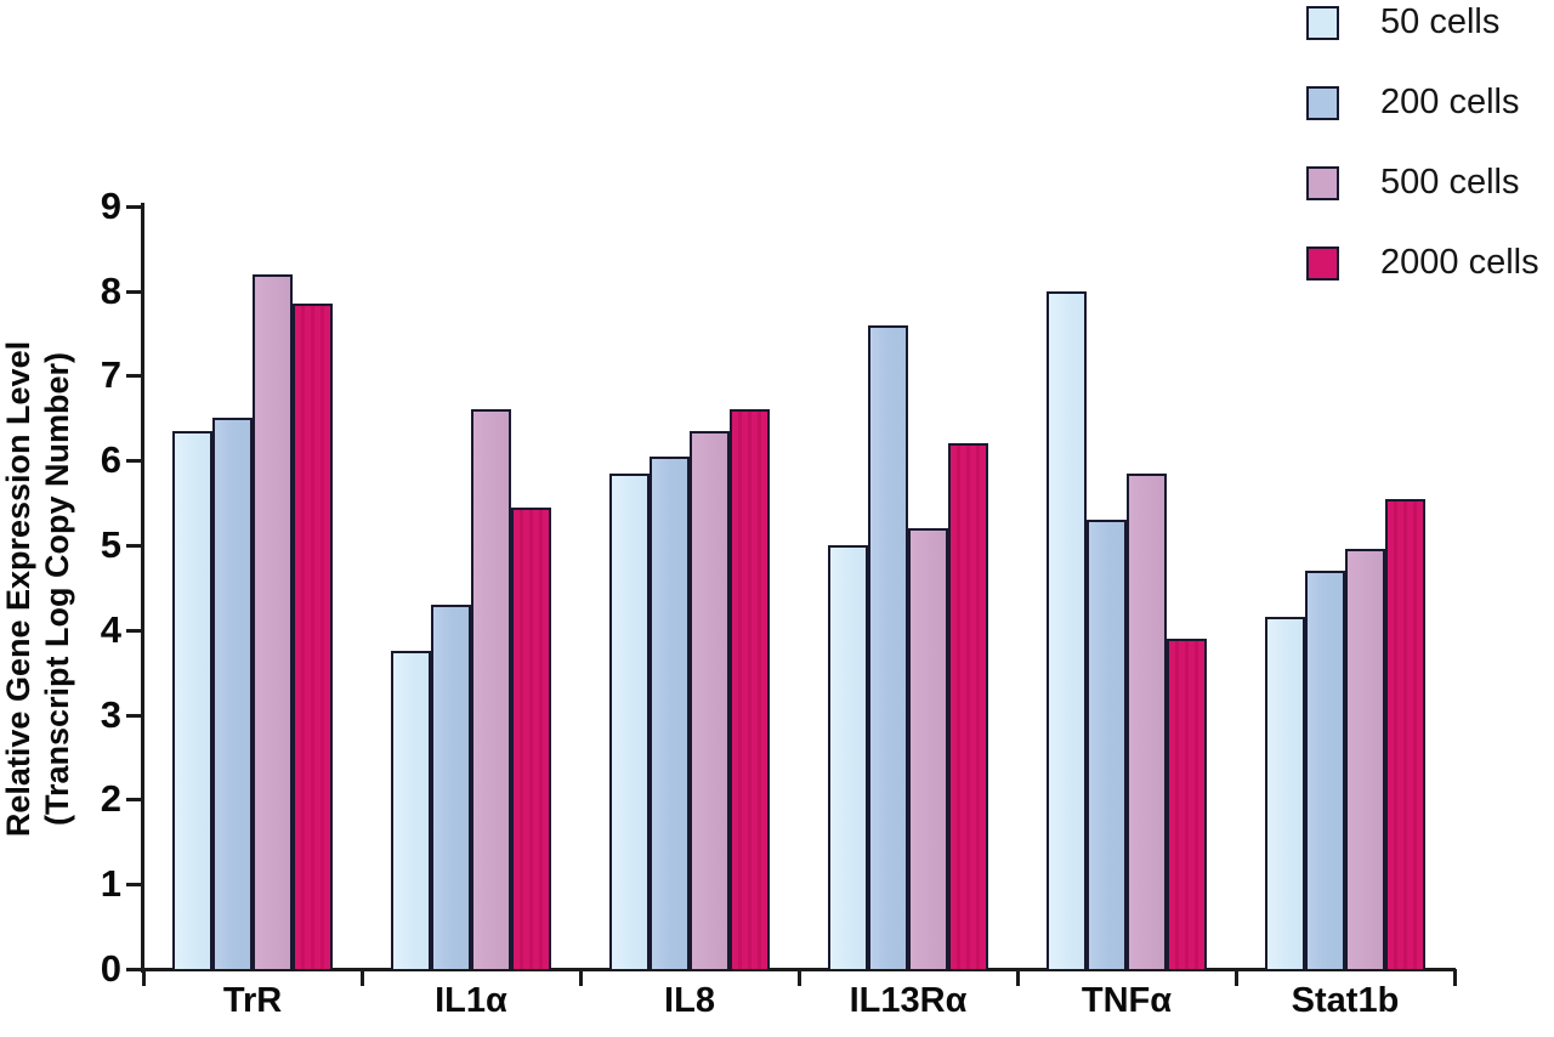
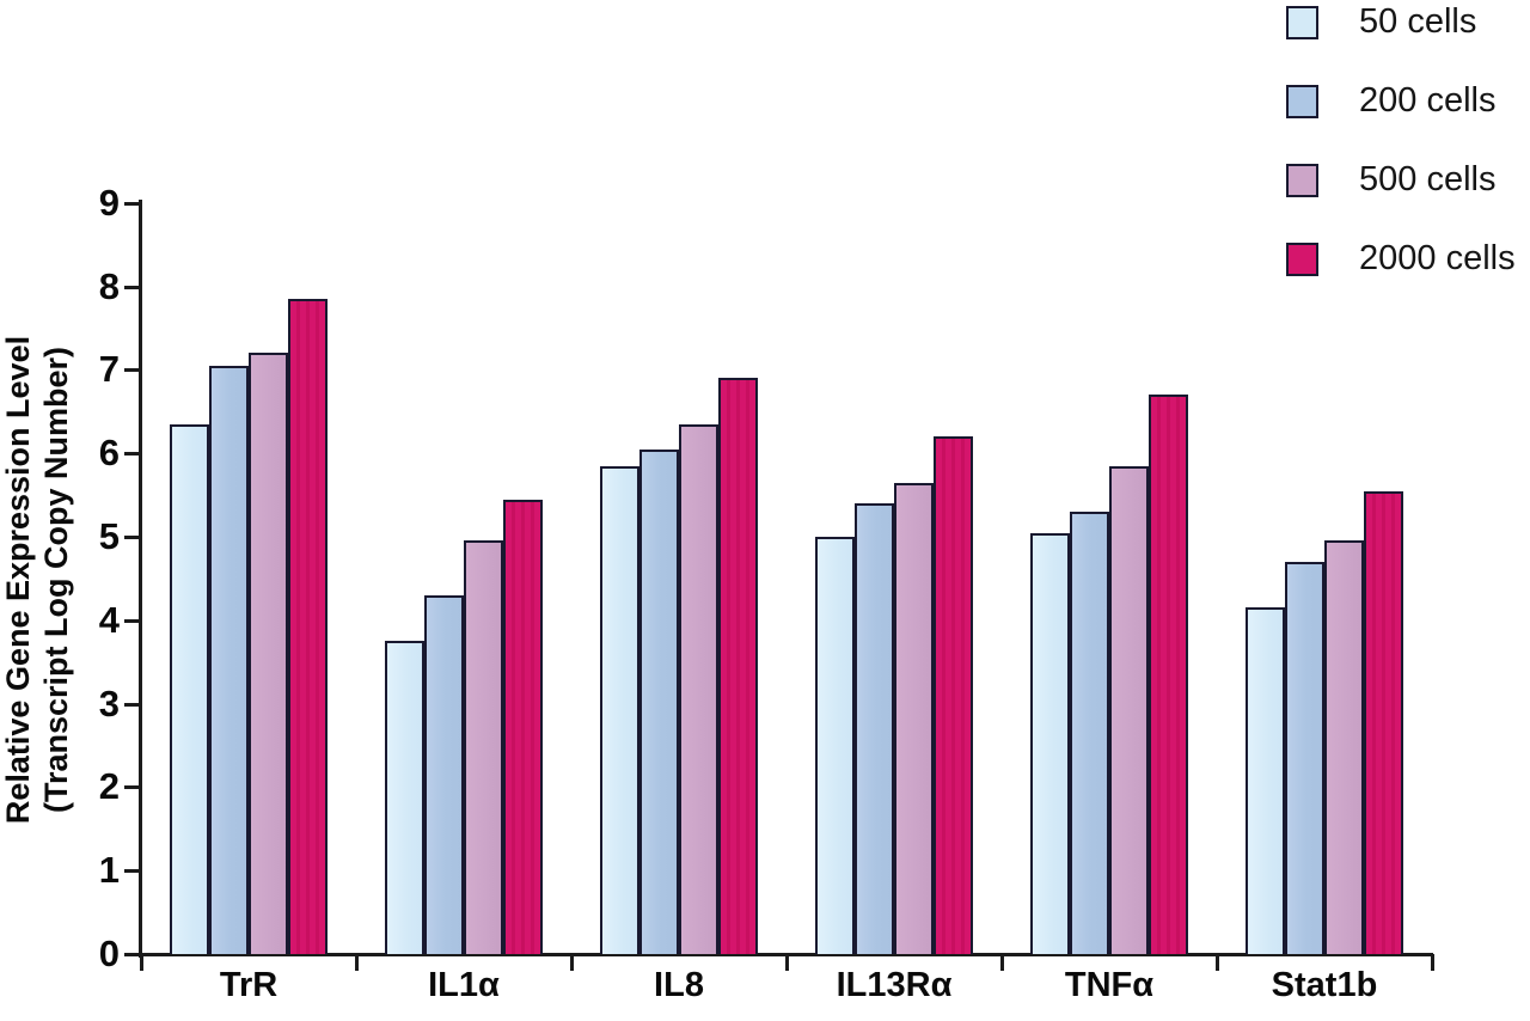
200 cells/TrR: 6.5 -> 7.0
500 cells/TrR: 8.2 -> 7.2
500 cells/IL1α: 6.6 -> 5.0
2000 cells/IL8: 6.6 -> 6.9
200 cells/IL13Rα: 7.6 -> 5.4
500 cells/IL13Rα: 5.2 -> 5.7
50 cells/TNFα: 8.0 -> 5.0
2000 cells/TNFα: 3.9 -> 6.7
